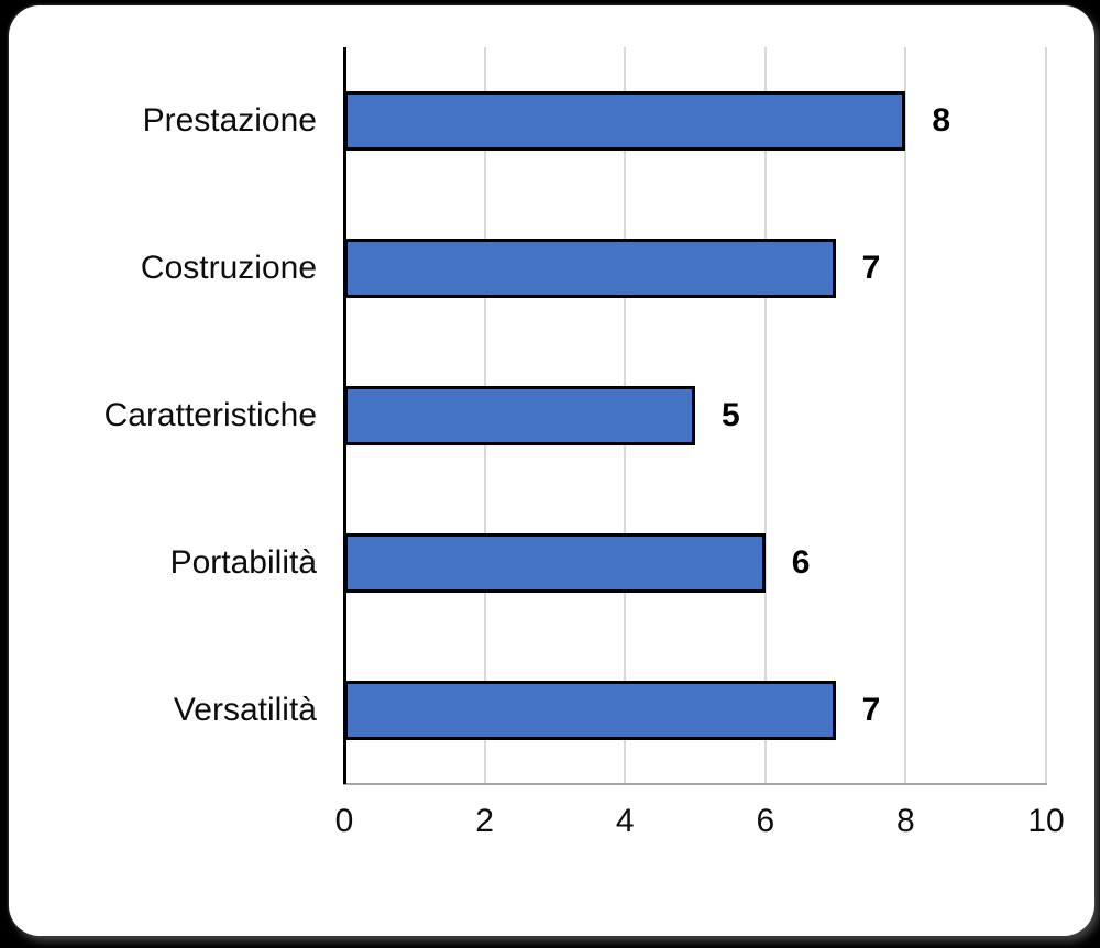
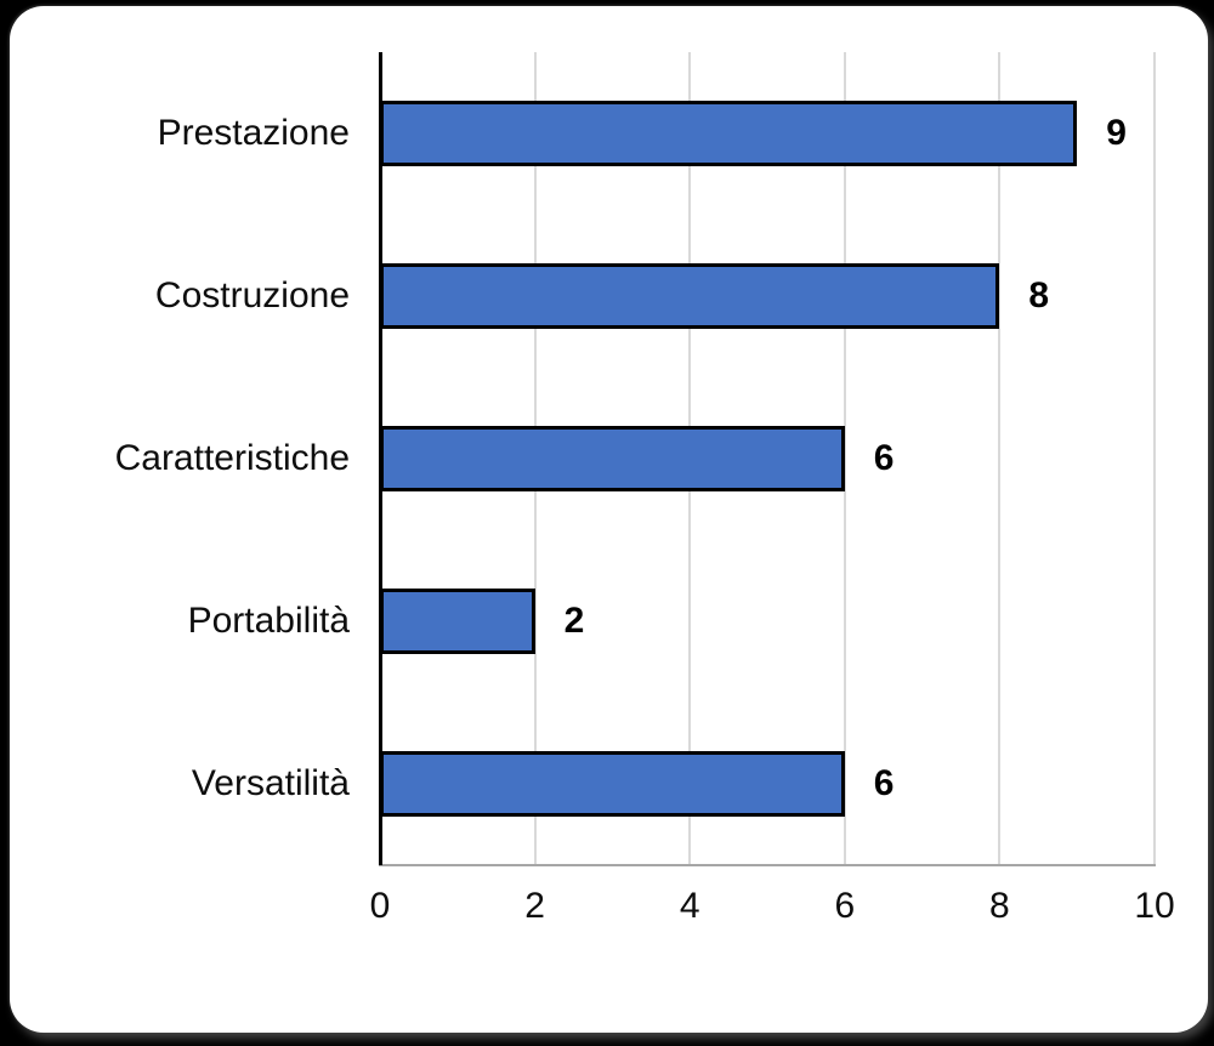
Prestazione: 8 -> 9
Costruzione: 7 -> 8
Caratteristiche: 5 -> 6
Portabilità: 6 -> 2
Versatilità: 7 -> 6
